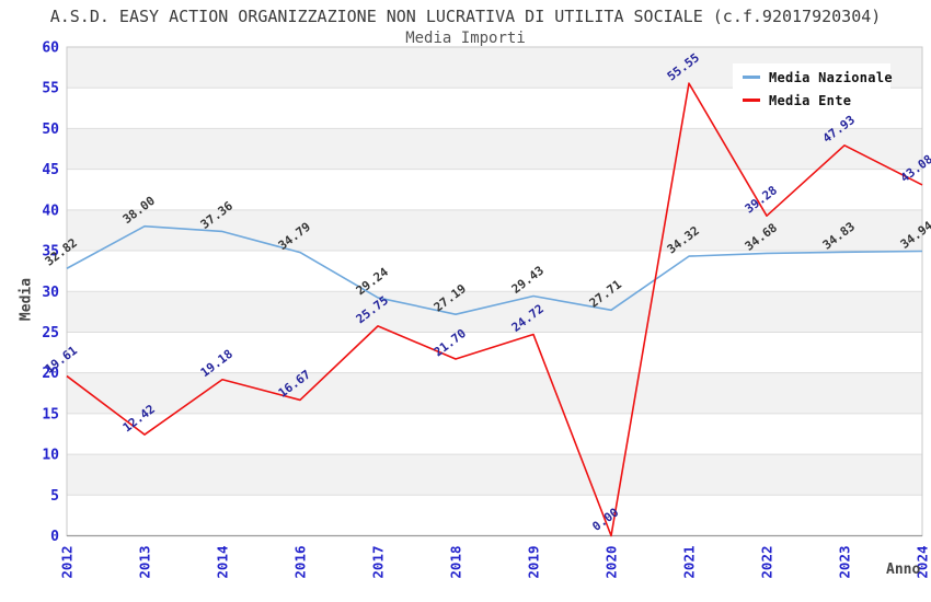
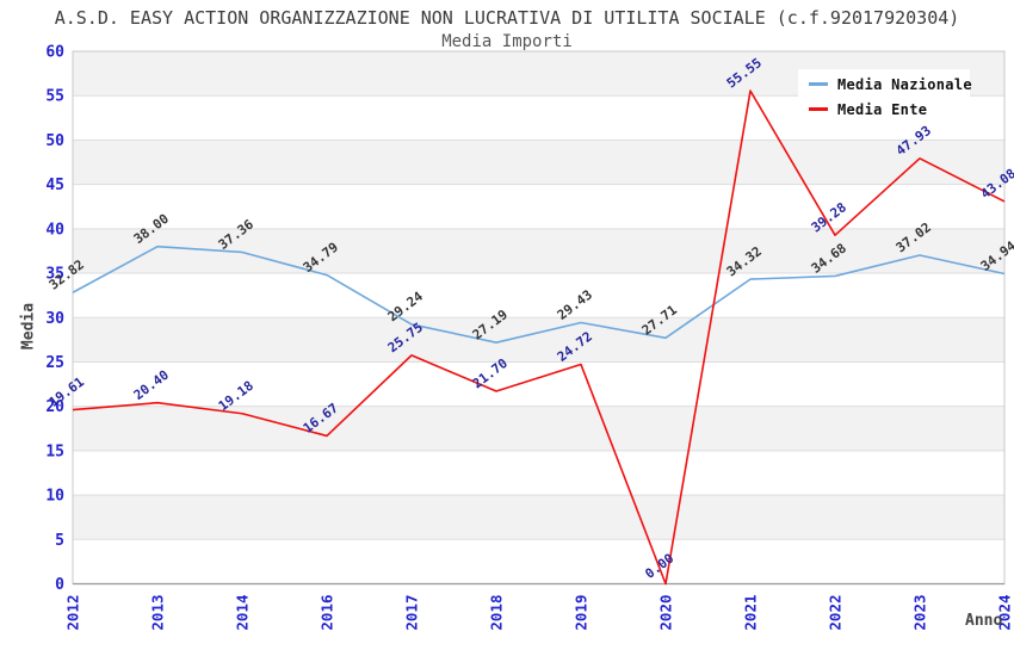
Media Ente/2013: 12.42 -> 20.40
Media Nazionale/2023: 34.83 -> 37.02
